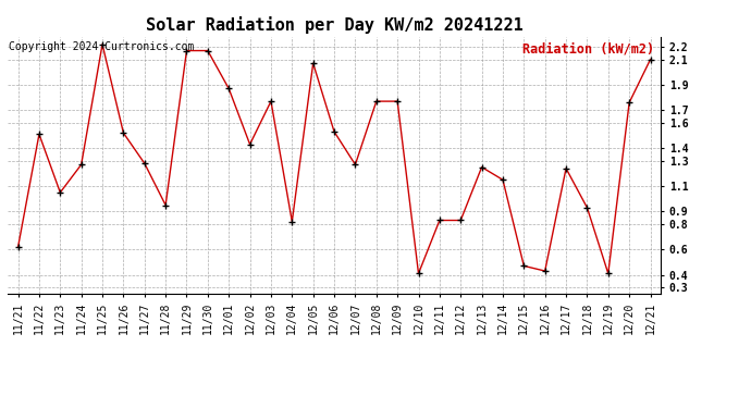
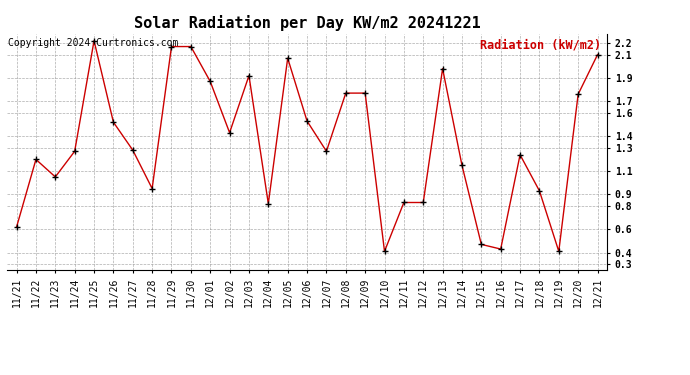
11/22: 1.51 -> 1.20
12/03: 1.77 -> 1.92
12/13: 1.25 -> 1.98
